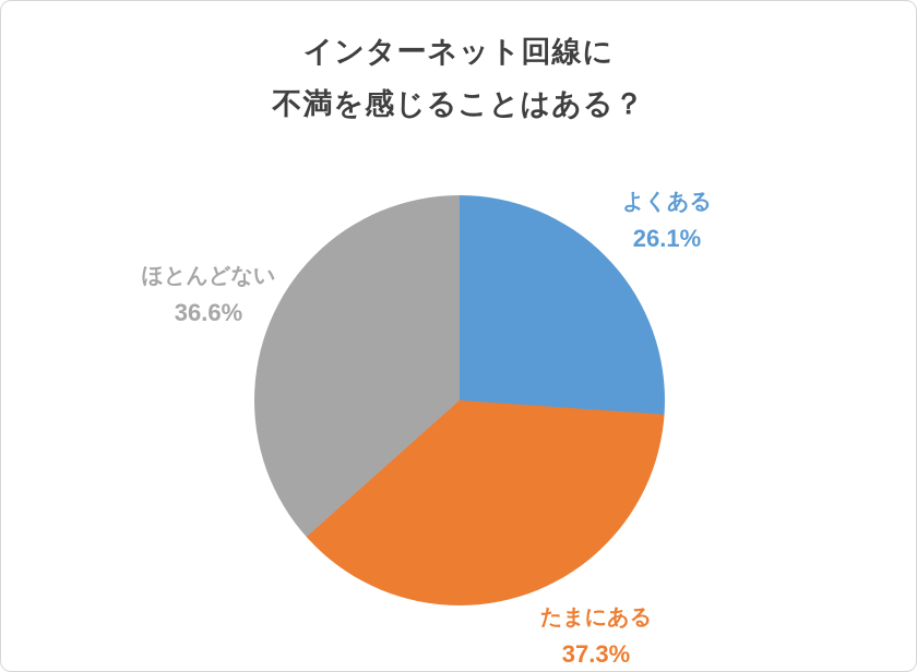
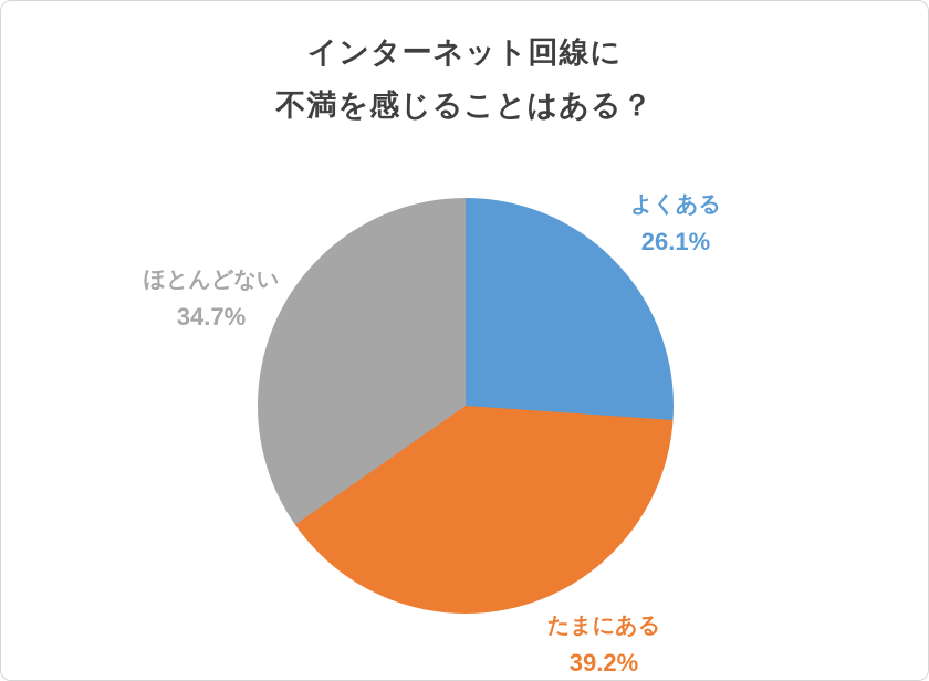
たまにある: 37.3% -> 39.2%
ほとんどない: 36.6% -> 34.7%
